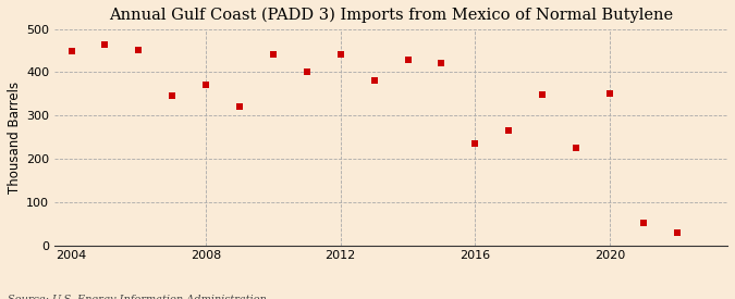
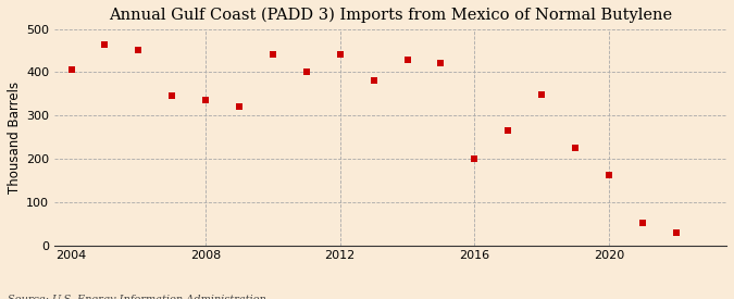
2004: 450 -> 405
2008: 370 -> 336
2016: 235 -> 200
2020: 350 -> 162
